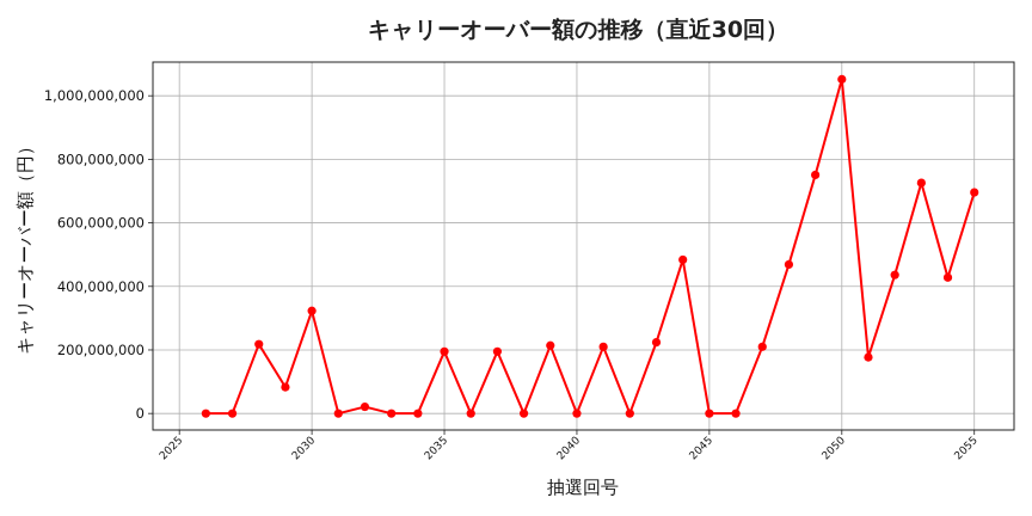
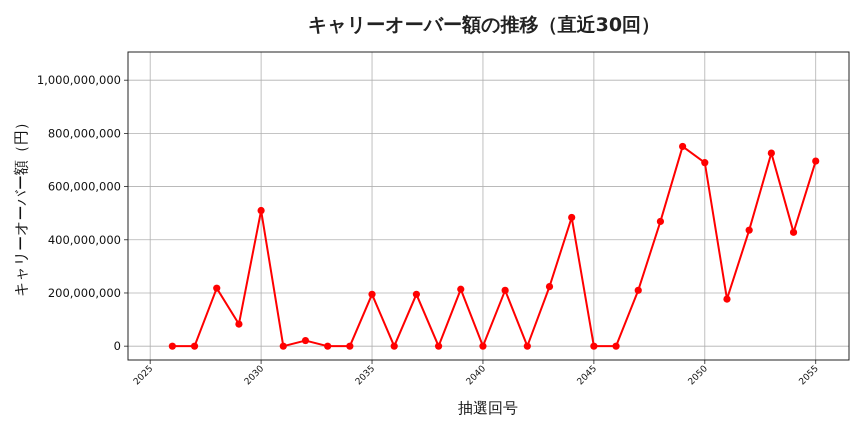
2030: 320000000 -> 510000000
2050: 1050000000 -> 690000000
